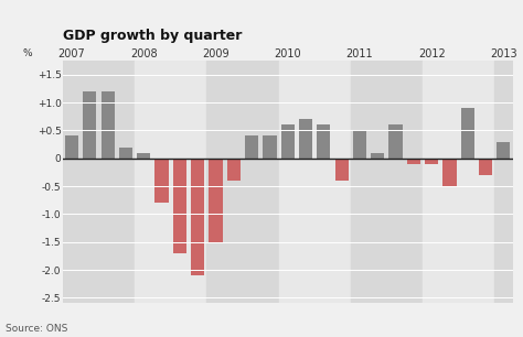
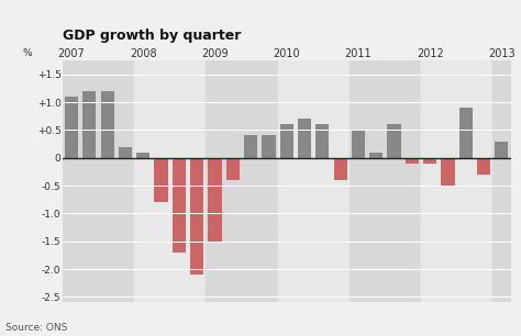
2007: 0.4 -> 1.1
